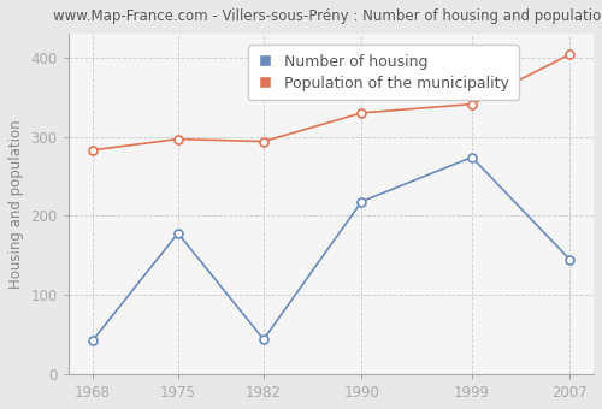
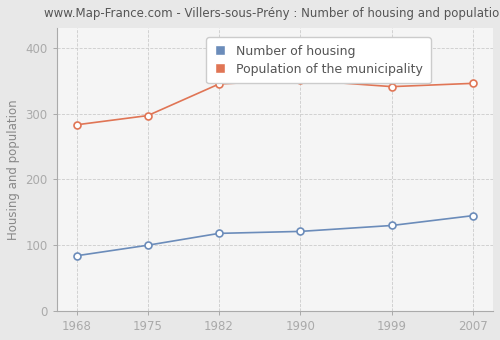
Number of housing/1968: 42 -> 84
Number of housing/1975: 178 -> 100
Number of housing/1982: 44 -> 118
Population of the municipality/1982: 294 -> 345
Number of housing/1990: 218 -> 121
Population of the municipality/1990: 330 -> 351
Number of housing/1999: 274 -> 130
Population of the municipality/2007: 404 -> 346
